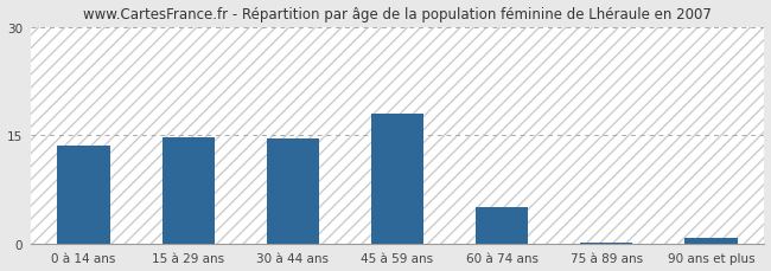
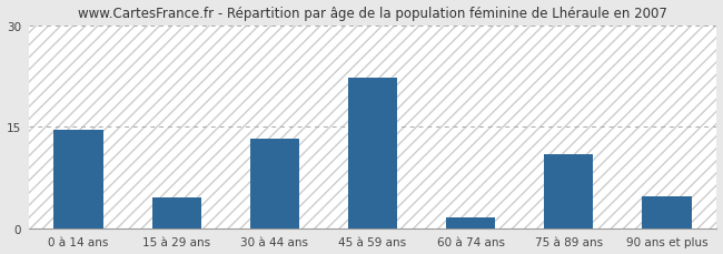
0 à 14 ans: 13.5 -> 14.6
15 à 29 ans: 14.7 -> 4.6
30 à 44 ans: 14.6 -> 13.2
45 à 59 ans: 18.0 -> 22.2
60 à 74 ans: 5.0 -> 1.6
75 à 89 ans: 0.2 -> 11.0
90 ans et plus: 0.8 -> 4.8
